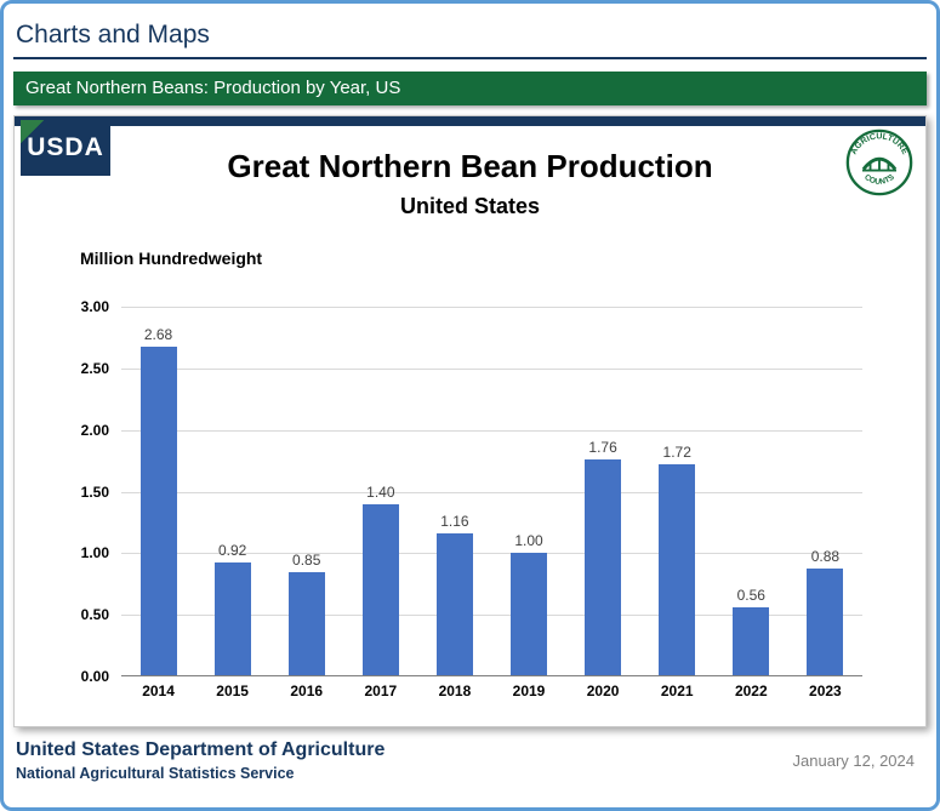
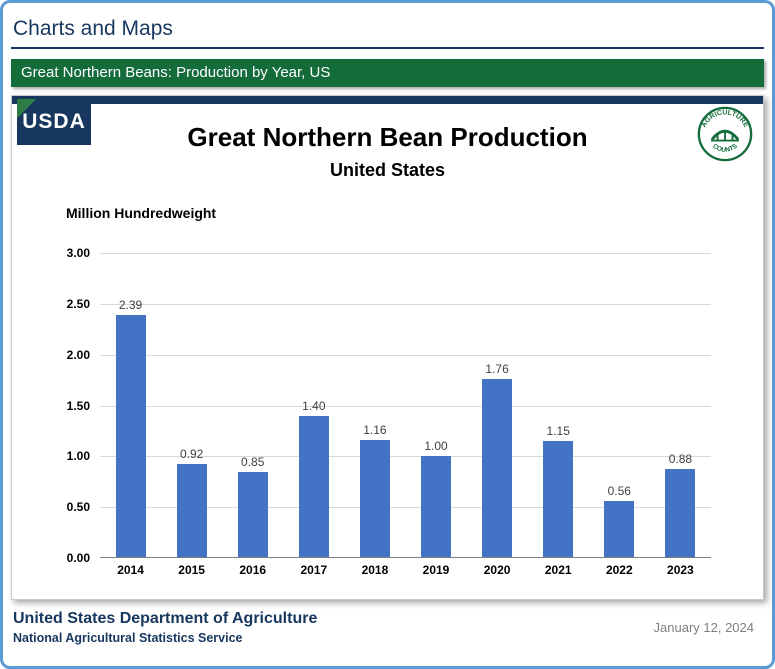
2014: 2.68 -> 2.39
2021: 1.72 -> 1.15
